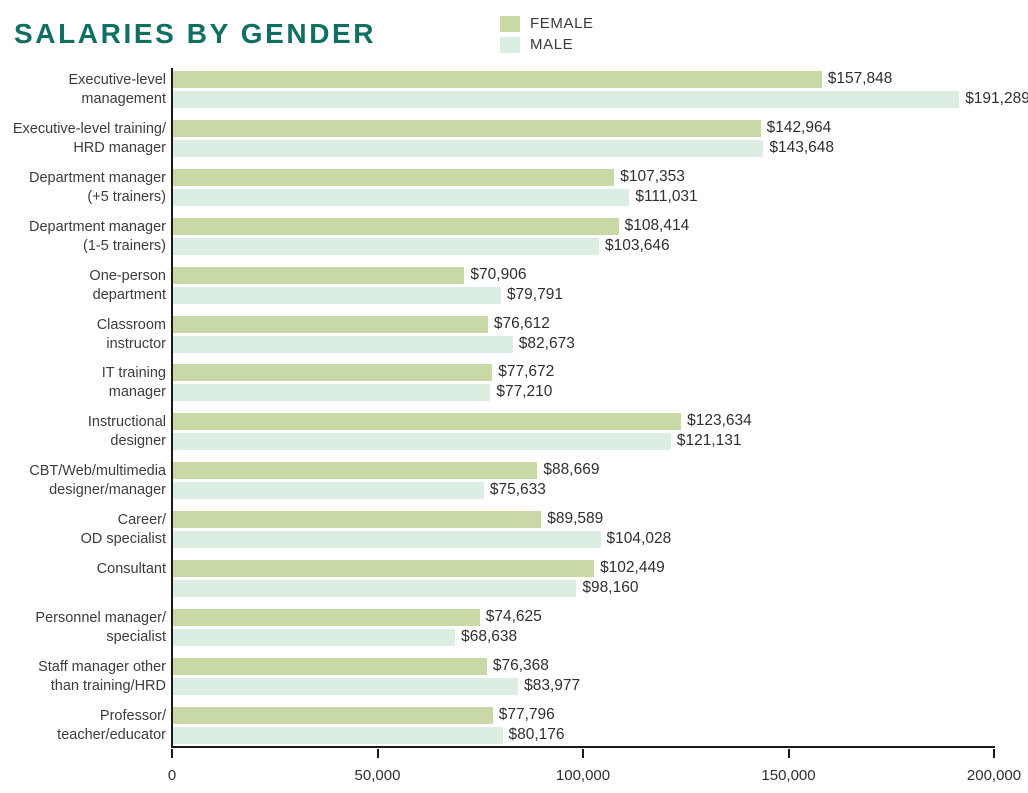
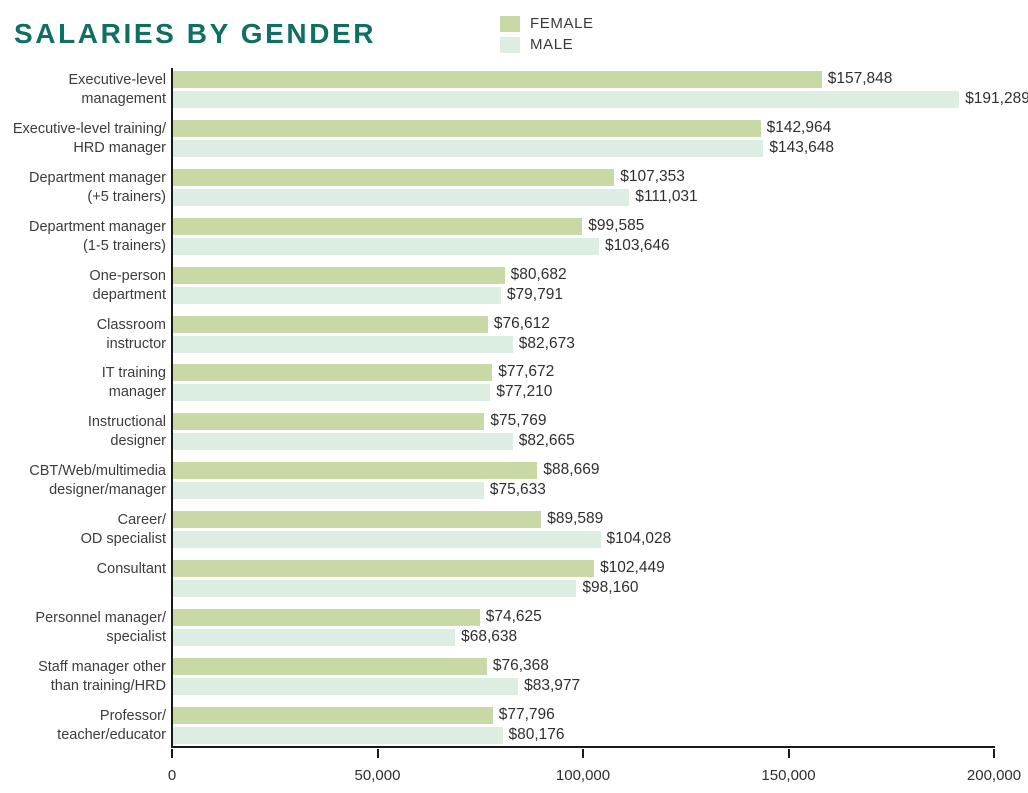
FEMALE/Department manager (1-5 trainers): $108,414 -> $99,585
FEMALE/One-person department: $70,906 -> $80,682
FEMALE/Instructional designer: $123,634 -> $75,769
MALE/Instructional designer: $121,131 -> $82,665
